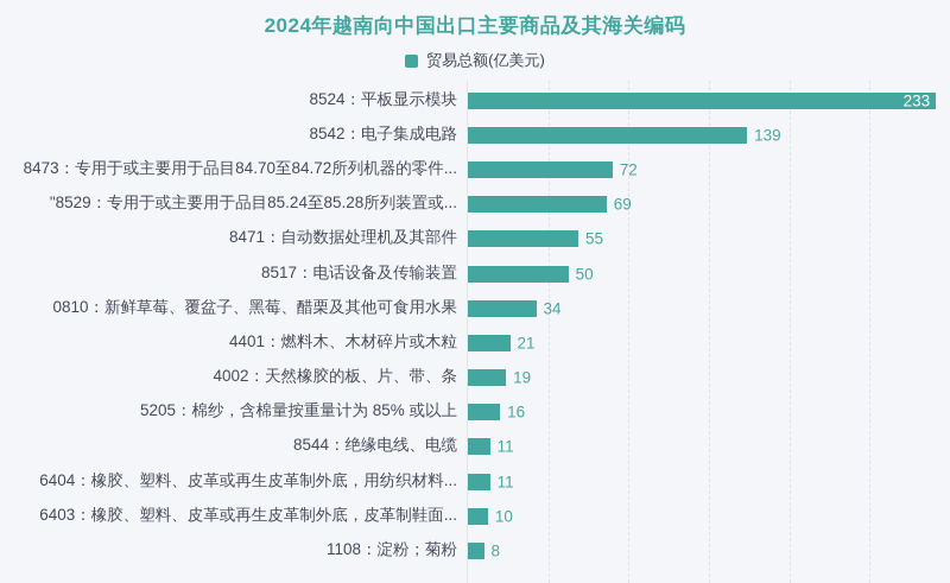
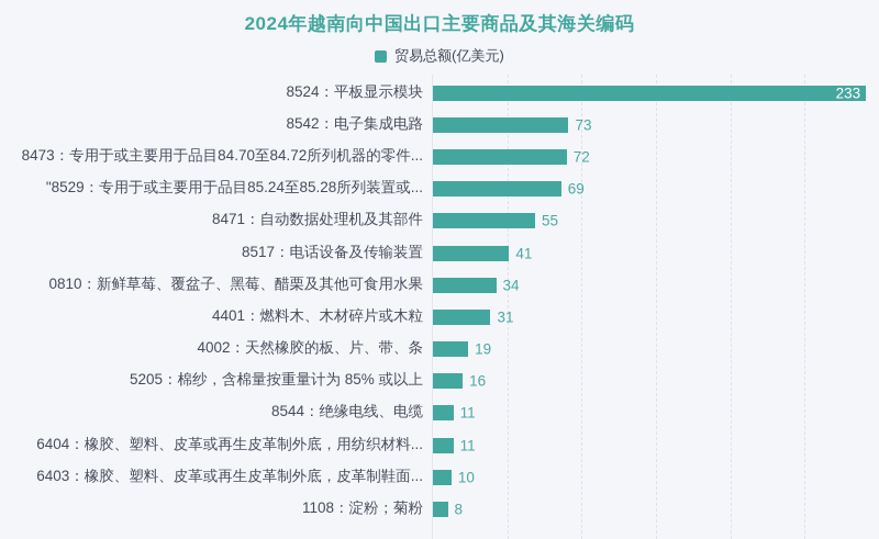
8542：电子集成电路: 139 -> 73
8517：电话设备及传输装置: 50 -> 41
4401：燃料木、木材碎片或木粒: 21 -> 31
